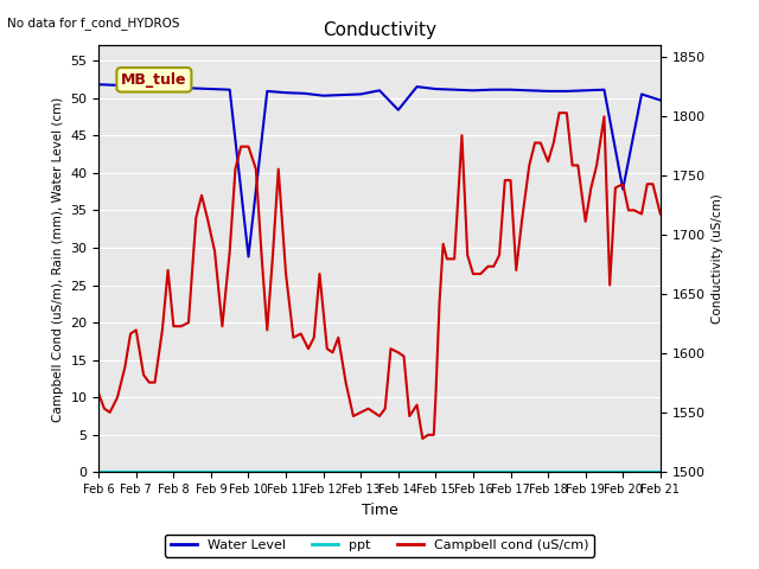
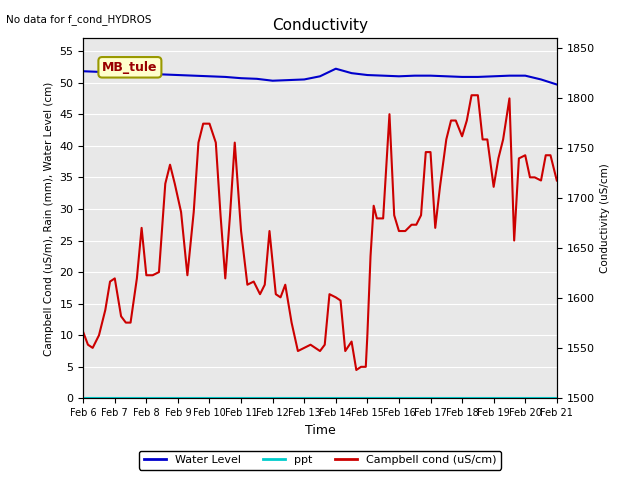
Water Level/Feb 10: 28.8 -> 51.0
Water Level/Feb 14: 48.4 -> 52.2
Water Level/Feb 20: 37.8 -> 51.1
